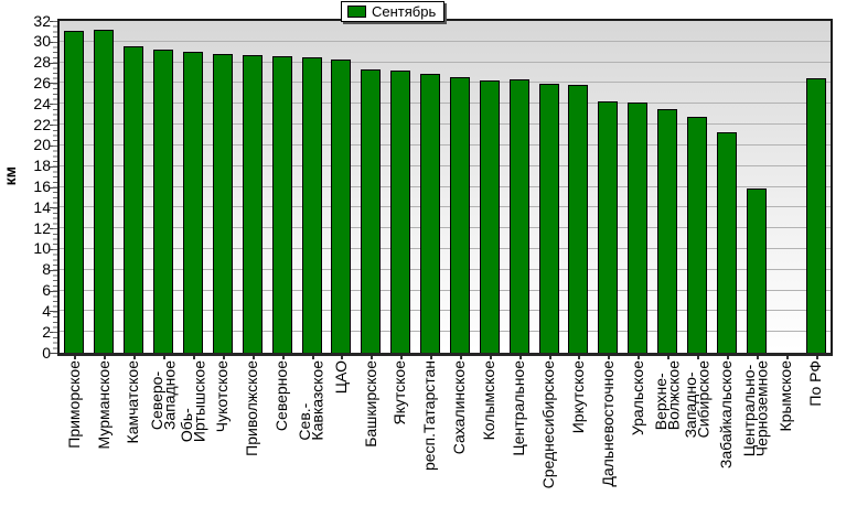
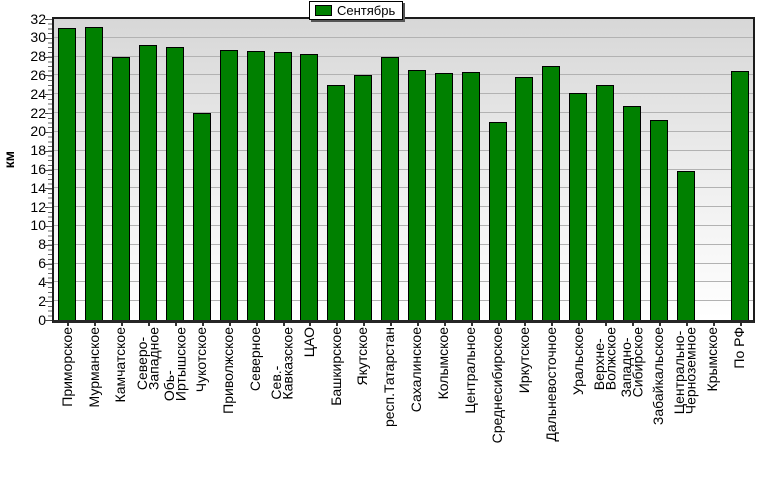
Камчатское: 30 -> 28
Чукотское: 29 -> 22
Башкирское: 27 -> 25
Якутское: 27 -> 26
респ.Татарстан: 27 -> 28
Среднесибирское: 26 -> 21
Дальневосточное: 24 -> 27
Верхне-Волжское: 24 -> 25
